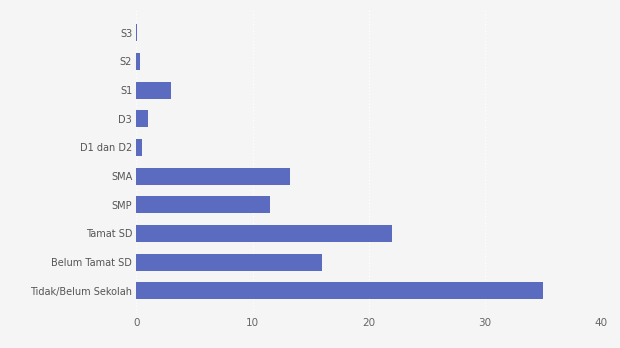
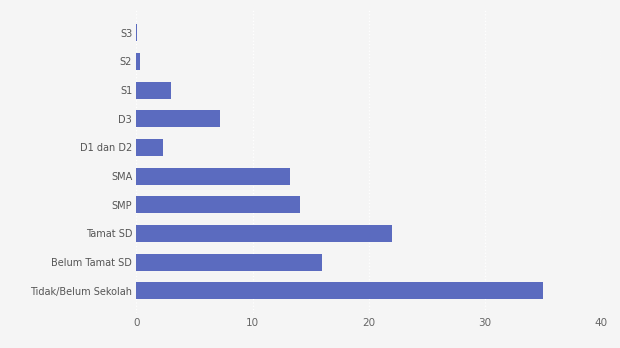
D3: 1.0 -> 7.2
D1 dan D2: 0.5 -> 2.3
SMP: 11.5 -> 14.1
